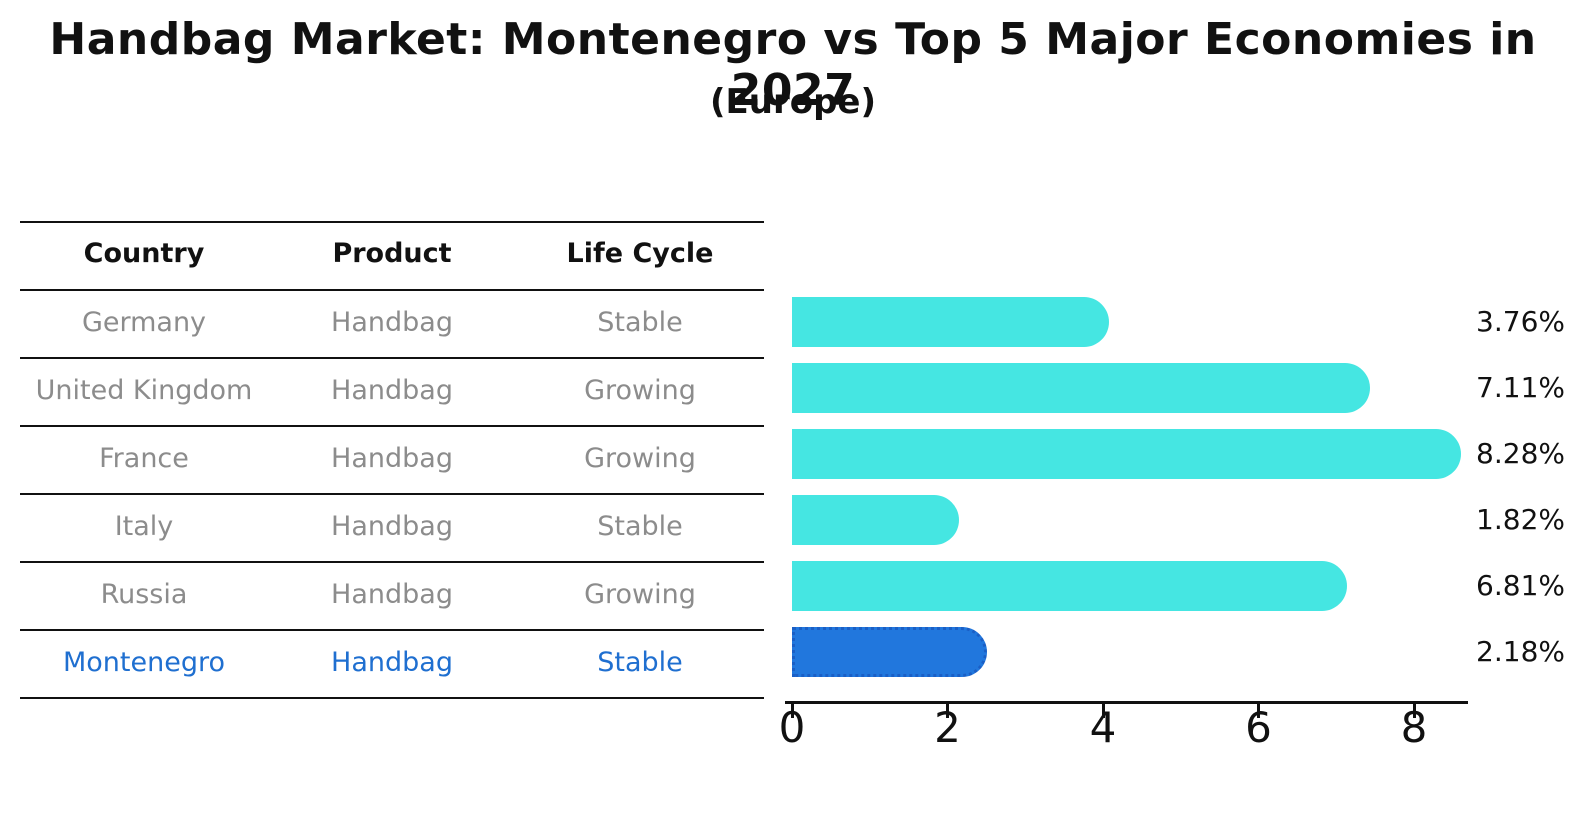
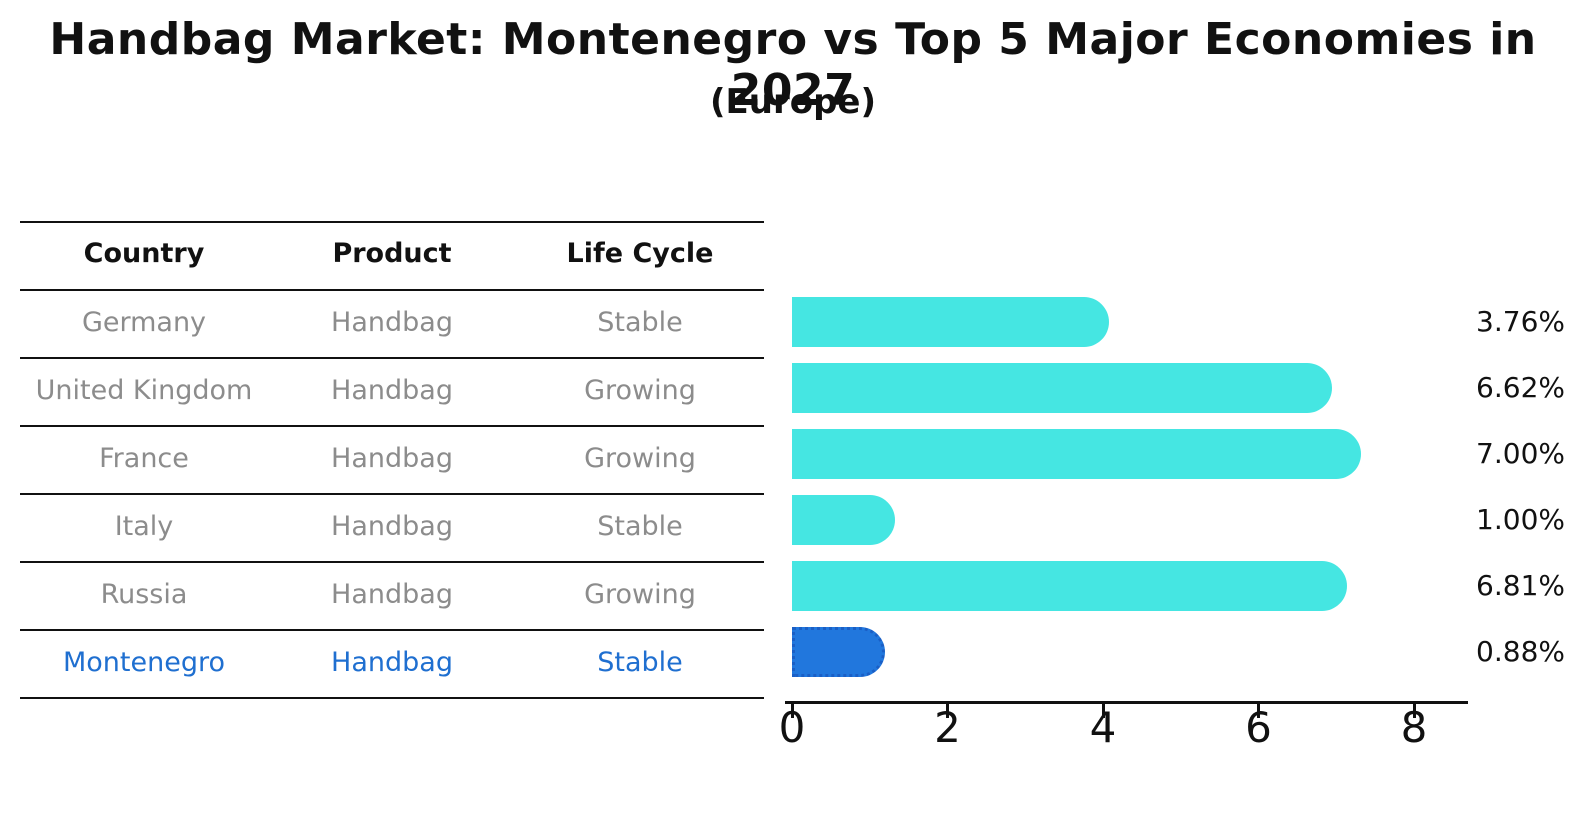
United Kingdom: 7.11% -> 6.62%
France: 8.28% -> 7.00%
Italy: 1.82% -> 1.00%
Montenegro: 2.18% -> 0.88%
